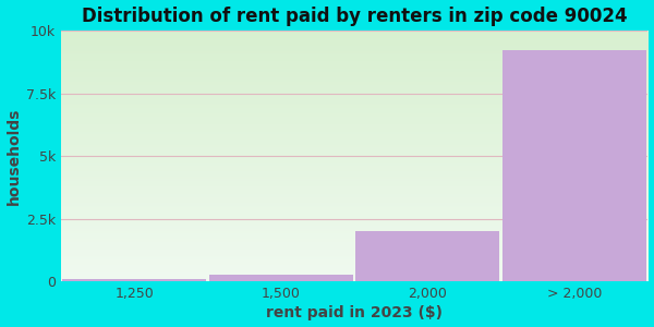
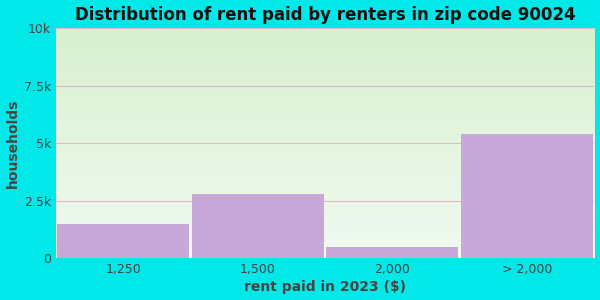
1,250: 0.1k -> 1.5k
1,500: 0.3k -> 2.8k
2,000: 2.0k -> 0.5k
> 2,000: 9.2k -> 5.4k
